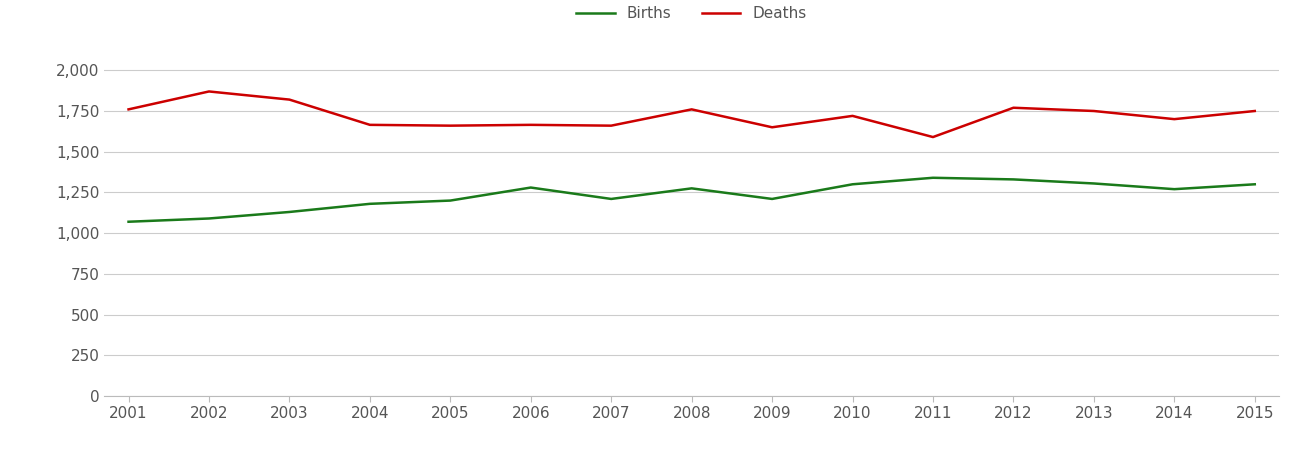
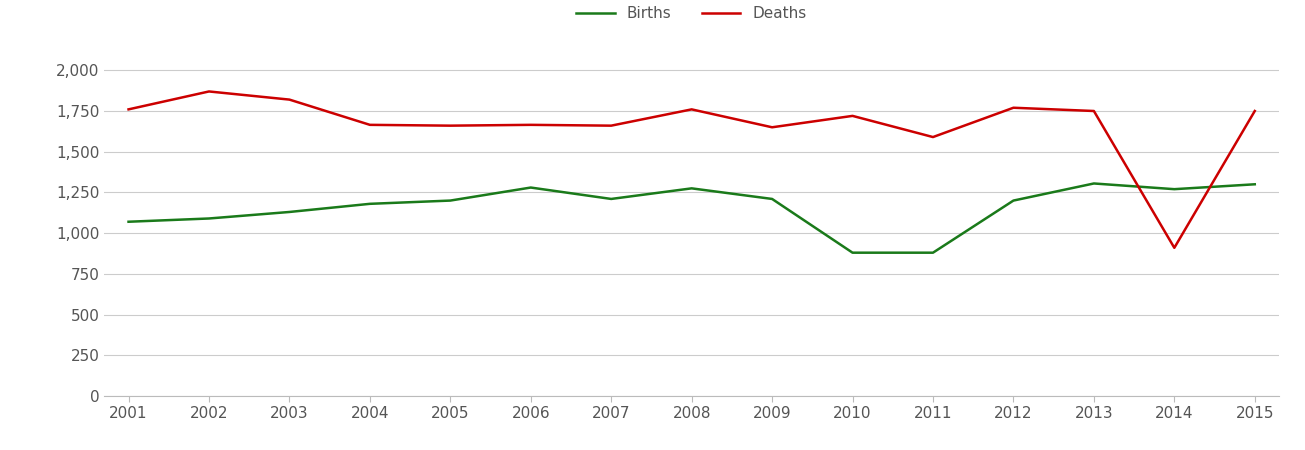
Births/2010: 1,300 -> 880
Births/2011: 1,340 -> 880
Births/2012: 1,330 -> 1,200
Deaths/2014: 1,700 -> 910
